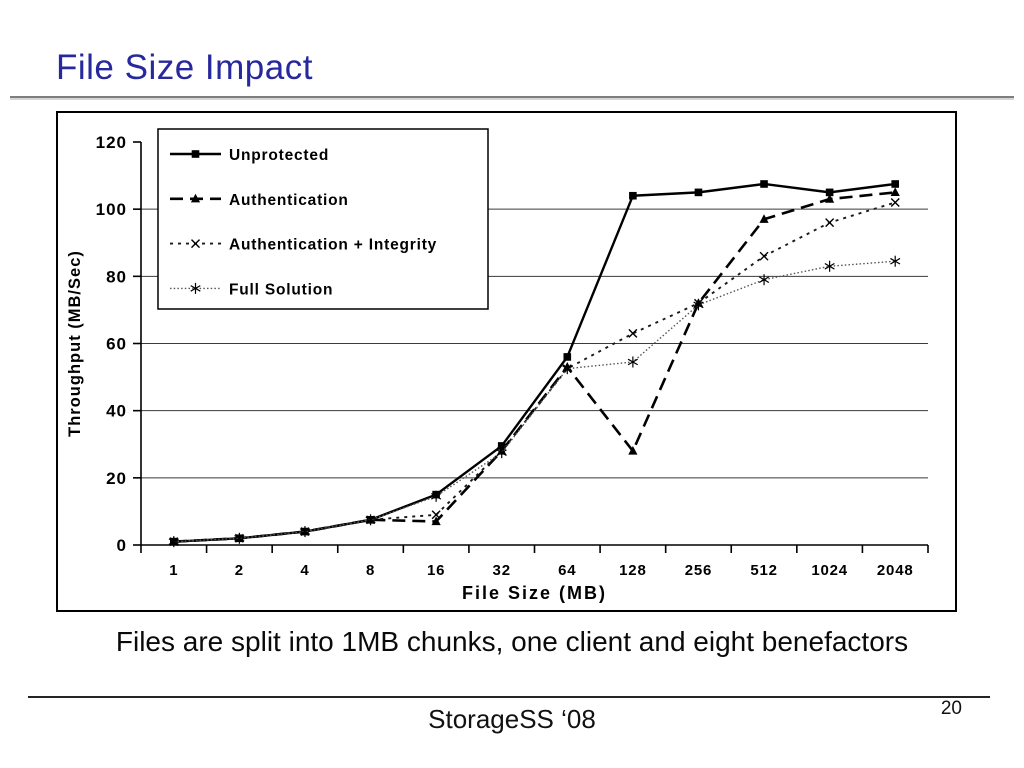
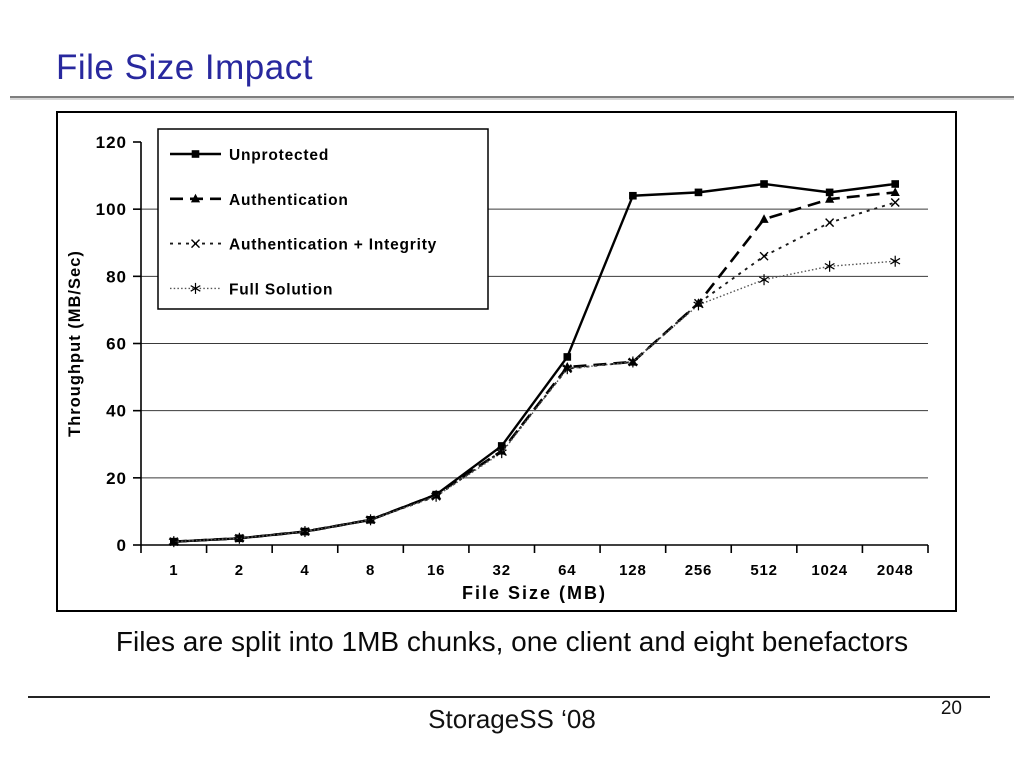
Authentication/16: 7 -> 15
Authentication + Integrity/16: 9 -> 14
Authentication/128: 28 -> 54
Authentication + Integrity/128: 63 -> 54
